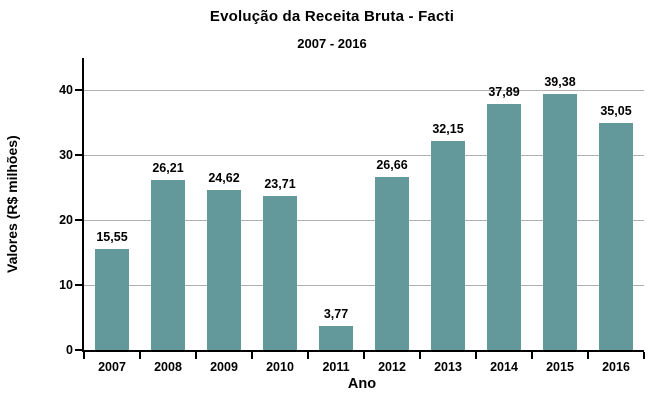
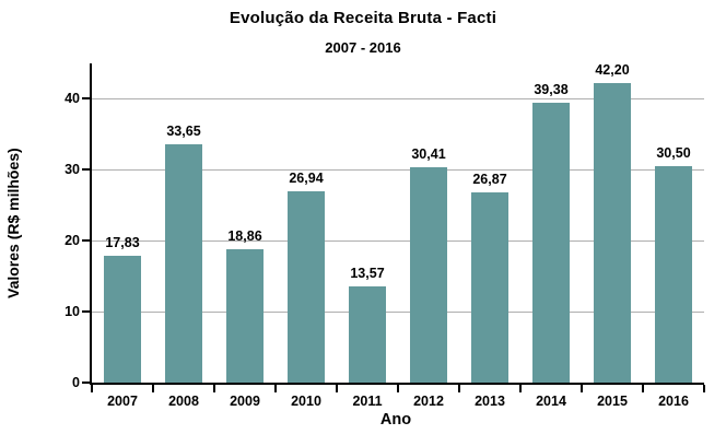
2007: 15,55 -> 17,83
2008: 26,21 -> 33,65
2009: 24,62 -> 18,86
2010: 23,71 -> 26,94
2011: 3,77 -> 13,57
2012: 26,66 -> 30,41
2013: 32,15 -> 26,87
2014: 37,89 -> 39,38
2015: 39,38 -> 42,20
2016: 35,05 -> 30,50
